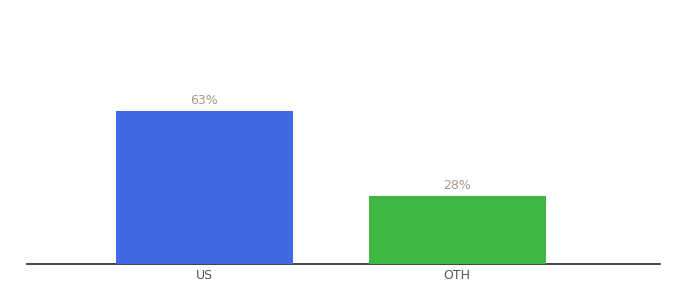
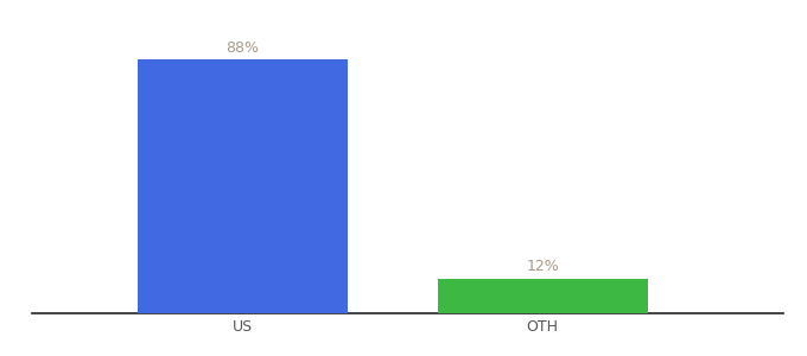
US: 63% -> 88%
OTH: 28% -> 12%
